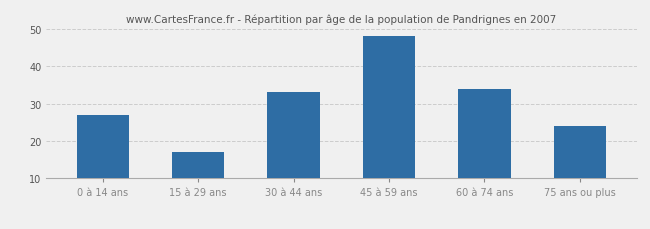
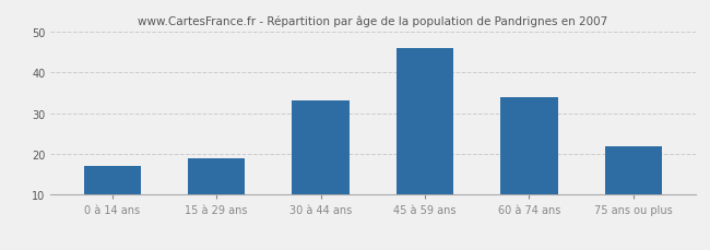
0 à 14 ans: 27 -> 17
15 à 29 ans: 17 -> 19
45 à 59 ans: 48 -> 46
75 ans ou plus: 24 -> 22
